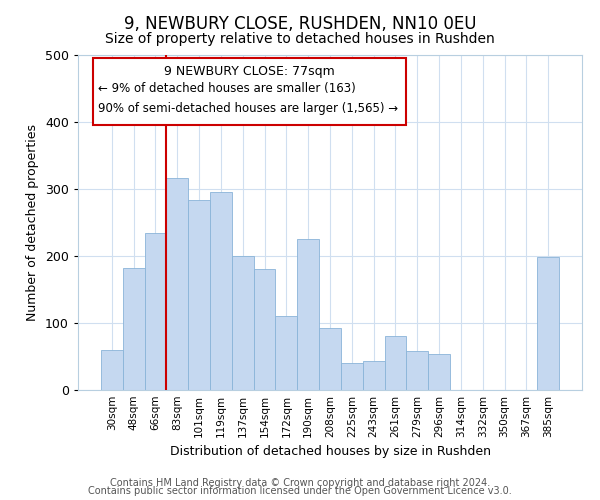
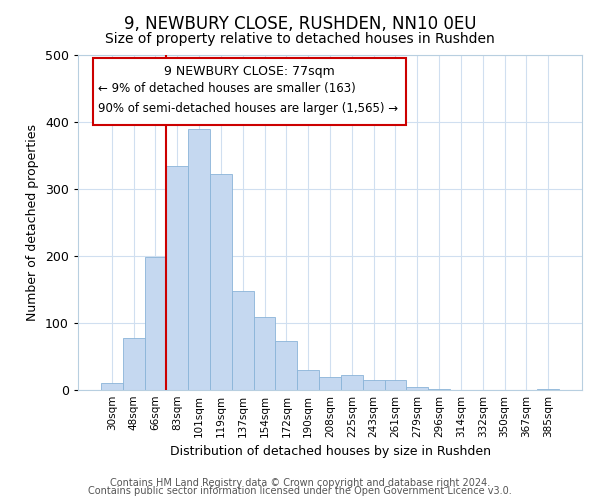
30sqm: 60 -> 10
48sqm: 182 -> 78
66sqm: 234 -> 198
83sqm: 316 -> 335
101sqm: 284 -> 390
119sqm: 296 -> 323
137sqm: 200 -> 148
154sqm: 180 -> 109
172sqm: 110 -> 73
190sqm: 226 -> 30
208sqm: 92 -> 20
225sqm: 40 -> 23
243sqm: 44 -> 15
261sqm: 80 -> 15
279sqm: 58 -> 5
296sqm: 54 -> 1
385sqm: 198 -> 1
